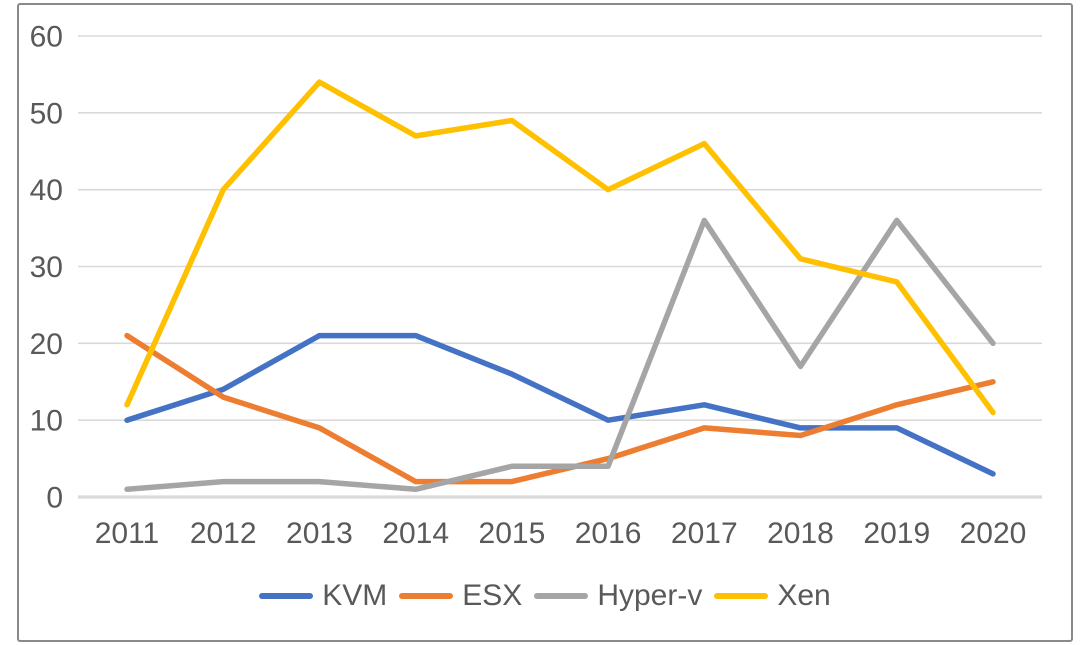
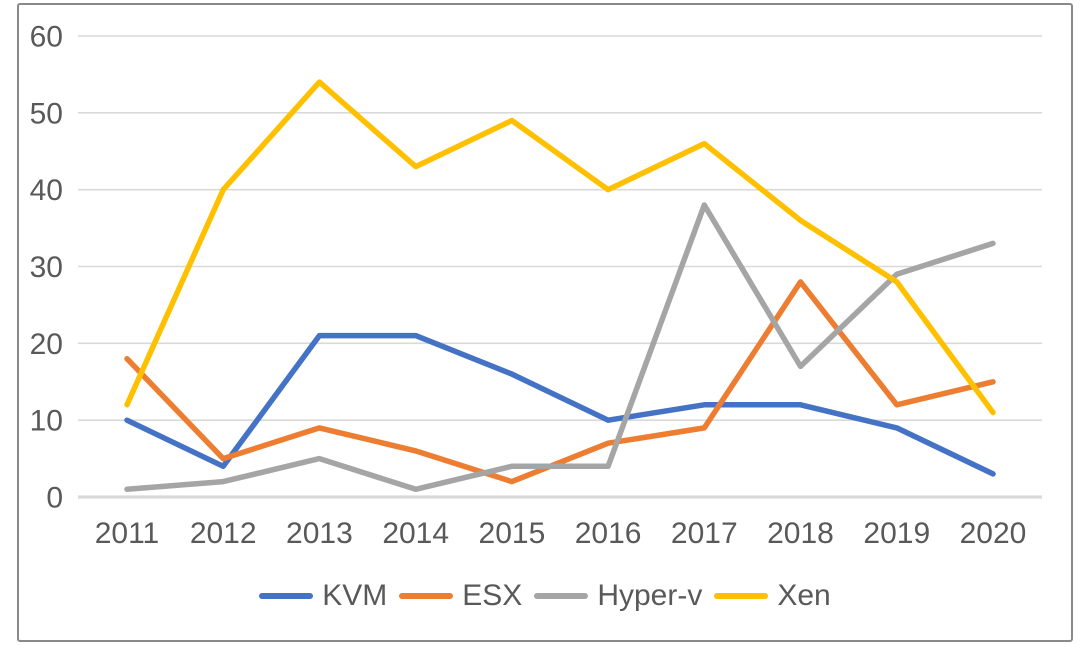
ESX/2011: 21 -> 18
KVM/2012: 14 -> 4
ESX/2012: 13 -> 5
Hyper-v/2013: 2 -> 5
ESX/2014: 2 -> 6
Xen/2014: 47 -> 43
ESX/2016: 5 -> 7
Hyper-v/2017: 36 -> 38
KVM/2018: 9 -> 12
ESX/2018: 8 -> 28
Xen/2018: 31 -> 36
Hyper-v/2019: 36 -> 29
Hyper-v/2020: 20 -> 33
